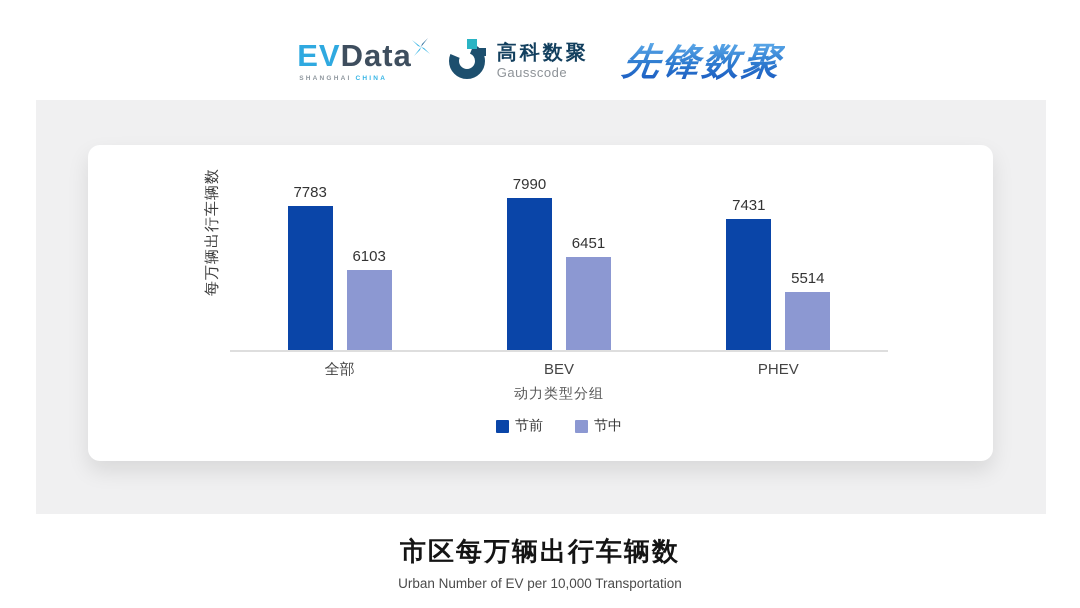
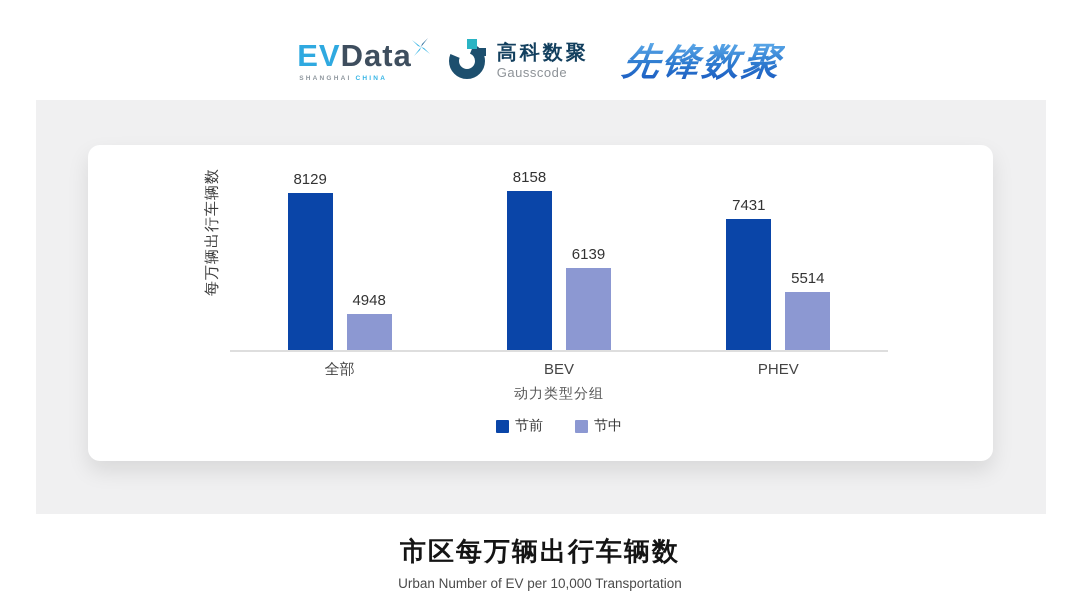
节前/全部: 7783 -> 8129
节中/全部: 6103 -> 4948
节前/BEV: 7990 -> 8158
节中/BEV: 6451 -> 6139
